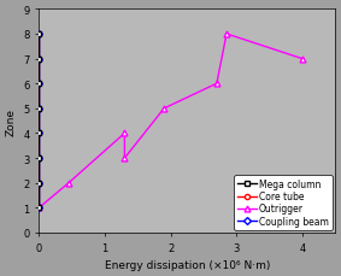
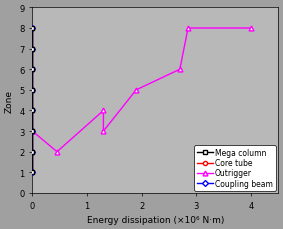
Outrigger/0: 1 -> 3
Outrigger/4: 7 -> 8
